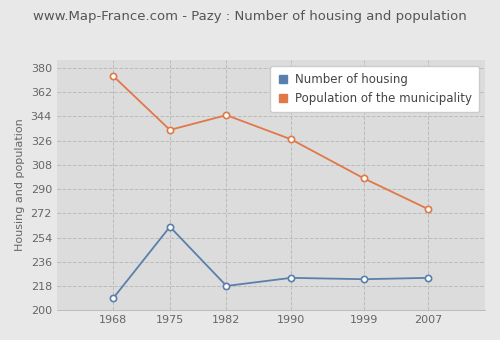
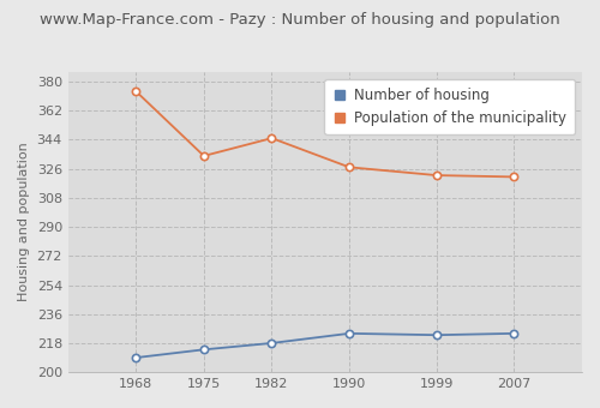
Number of housing/1975: 262 -> 214
Population of the municipality/1999: 298 -> 322
Population of the municipality/2007: 275 -> 321
